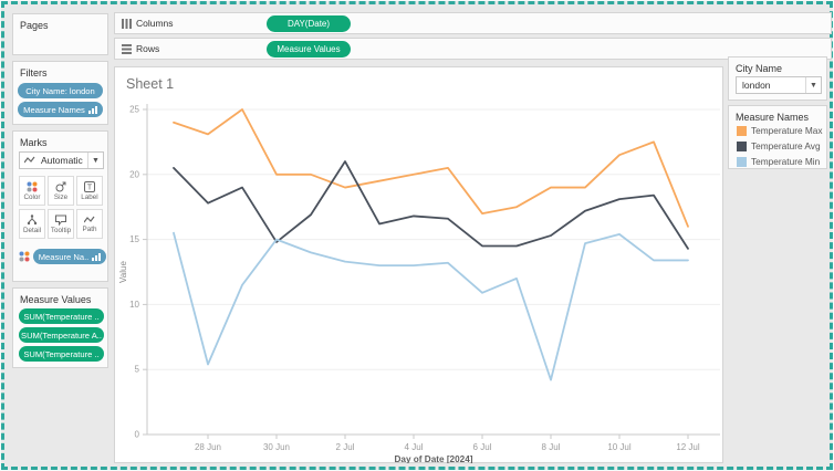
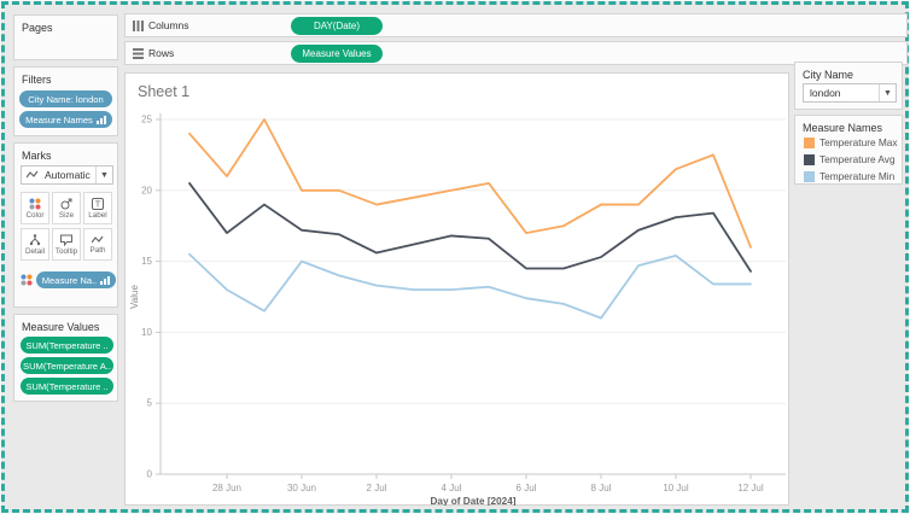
Temperature Max/28 Jun: 23.1 -> 21.0
Temperature Avg/28 Jun: 17.8 -> 17.0
Temperature Min/28 Jun: 5.4 -> 13.0
Temperature Avg/30 Jun: 14.8 -> 17.2
Temperature Avg/2 Jul: 21.0 -> 15.6
Temperature Min/6 Jul: 10.9 -> 12.4
Temperature Min/8 Jul: 4.2 -> 11.0
